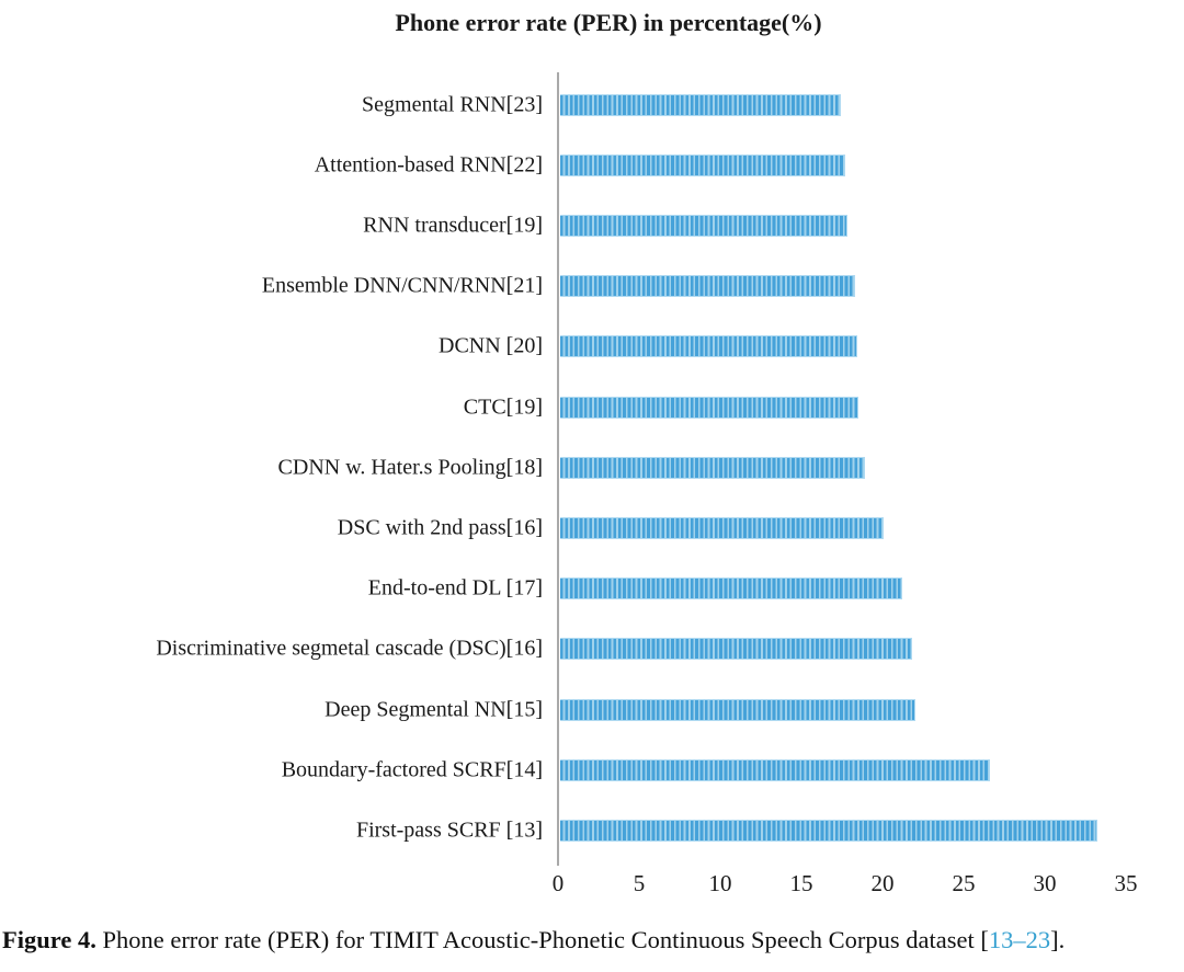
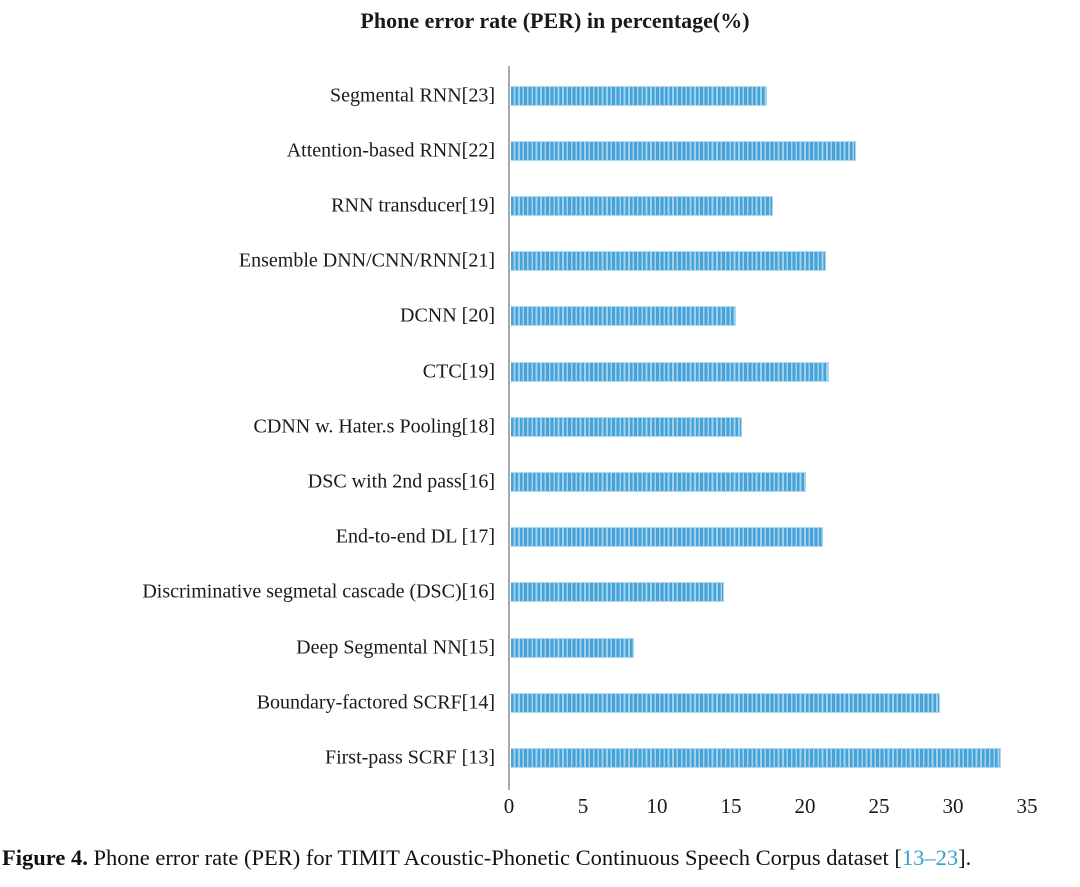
Attention-based RNN[22]: 17.6 -> 23.3
Ensemble DNN/CNN/RNN[21]: 18.2 -> 21.3
DCNN [20]: 18.3 -> 15.2
CTC[19]: 18.4 -> 21.5
CDNN w. Hater.s Pooling[18]: 18.8 -> 15.6
Discriminative segmetal cascade (DSC)[16]: 21.7 -> 14.4
Deep Segmental NN[15]: 21.9 -> 8.3
Boundary-factored SCRF[14]: 26.5 -> 29.0
